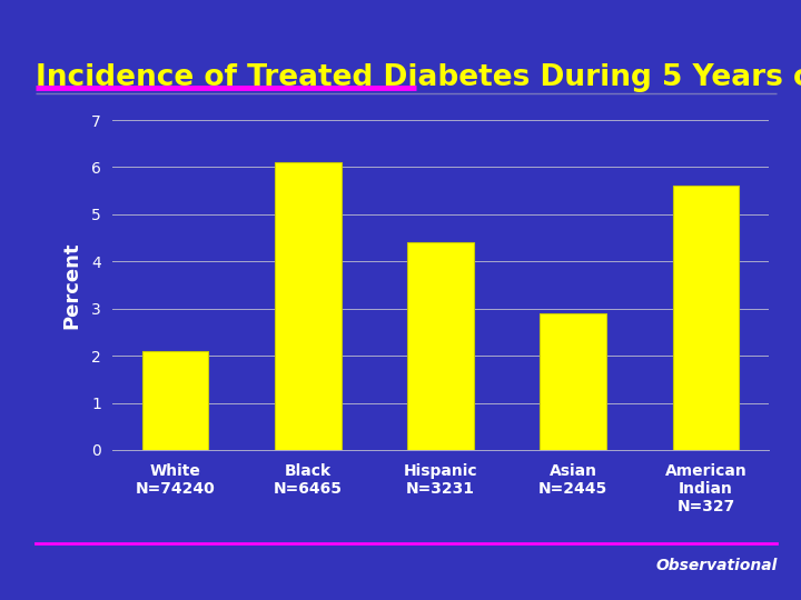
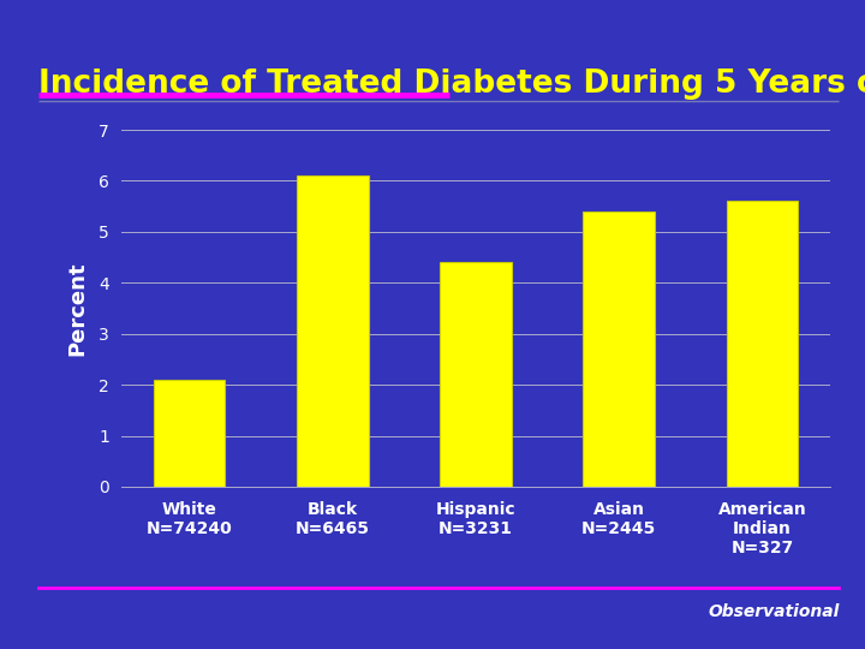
Asian N=2445: 2.9 -> 5.4
